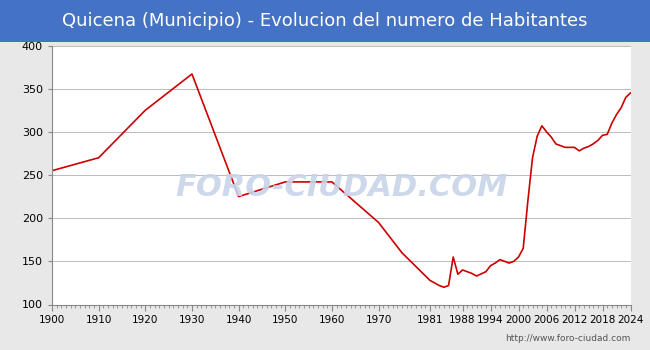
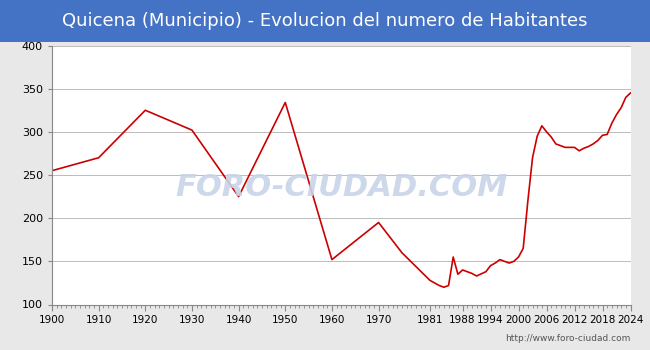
1930: 367 -> 302
1950: 242 -> 334
1960: 242 -> 152
